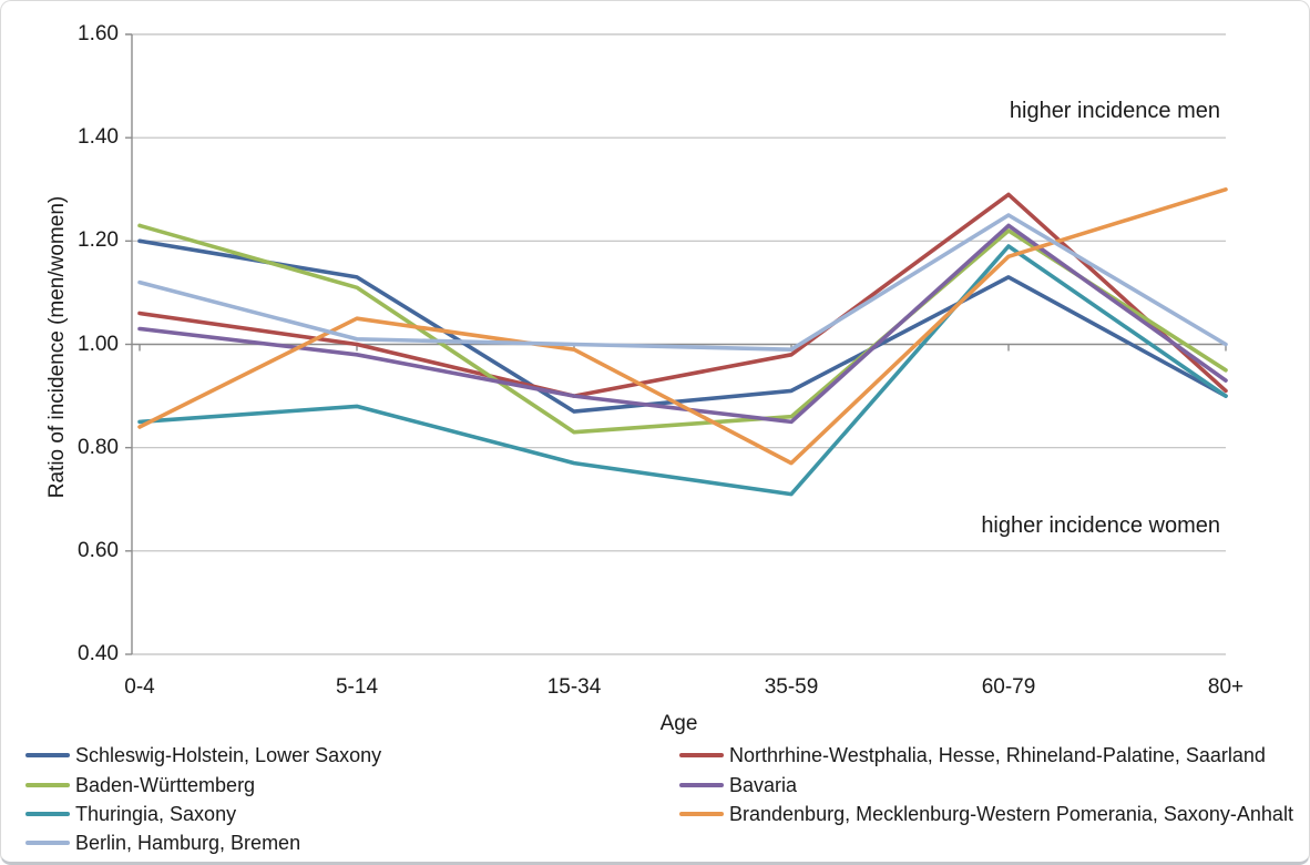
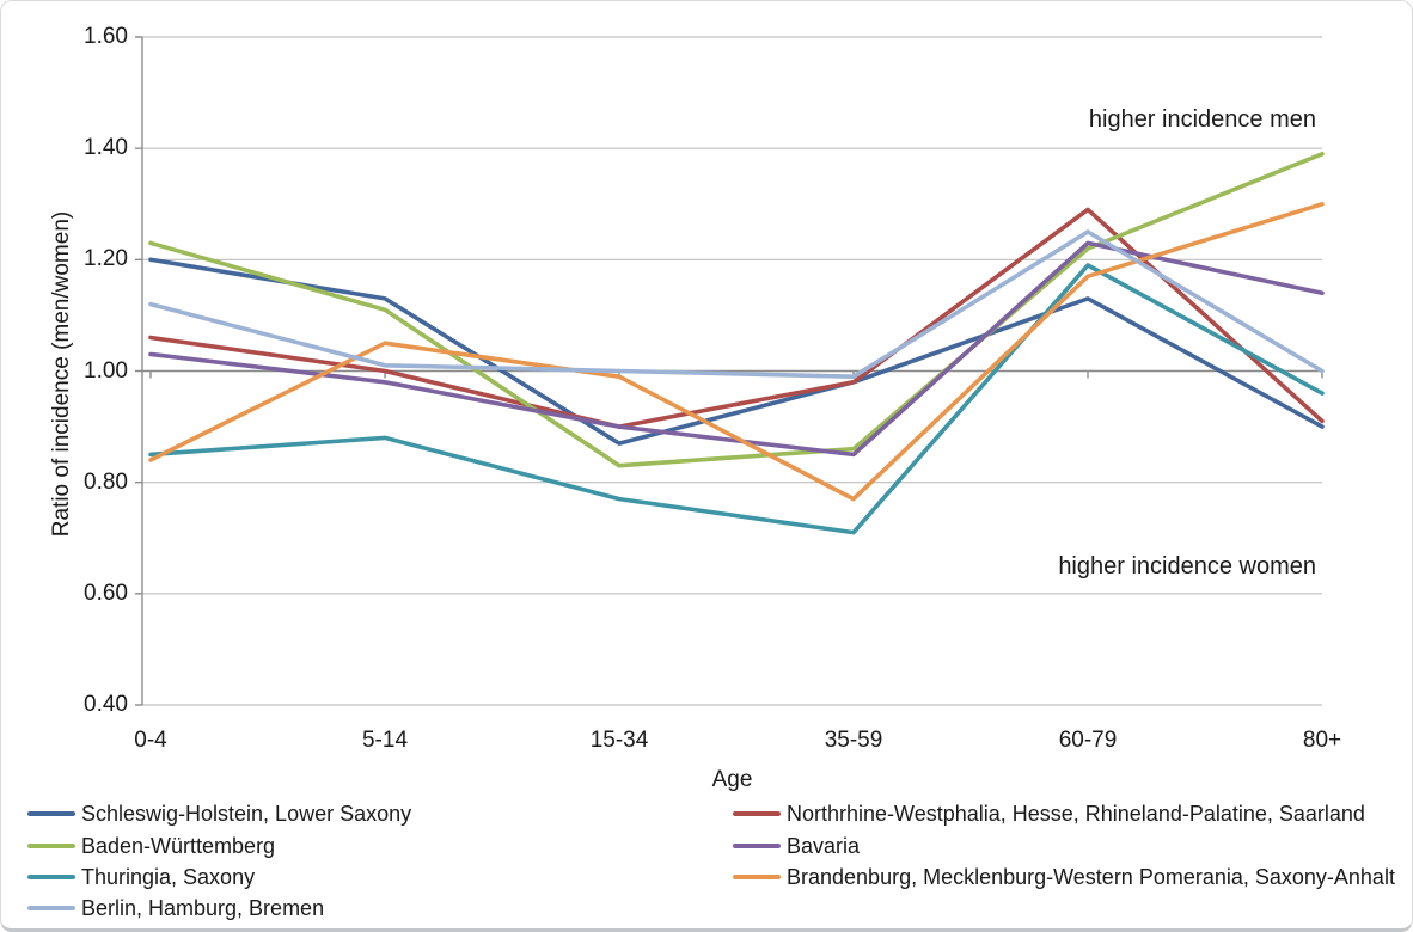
Schleswig-Holstein, Lower Saxony/35-59: 0.91 -> 0.98
Baden-Württemberg/80+: 0.95 -> 1.39
Bavaria/80+: 0.93 -> 1.14
Thuringia, Saxony/80+: 0.90 -> 0.96
